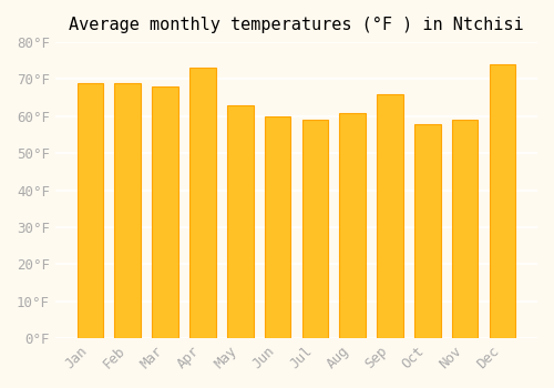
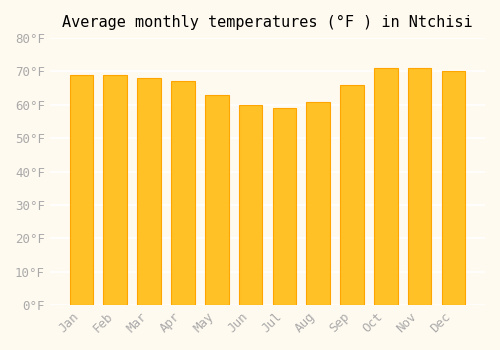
Apr: 73°F -> 67°F
Oct: 58°F -> 71°F
Nov: 59°F -> 71°F
Dec: 74°F -> 70°F
